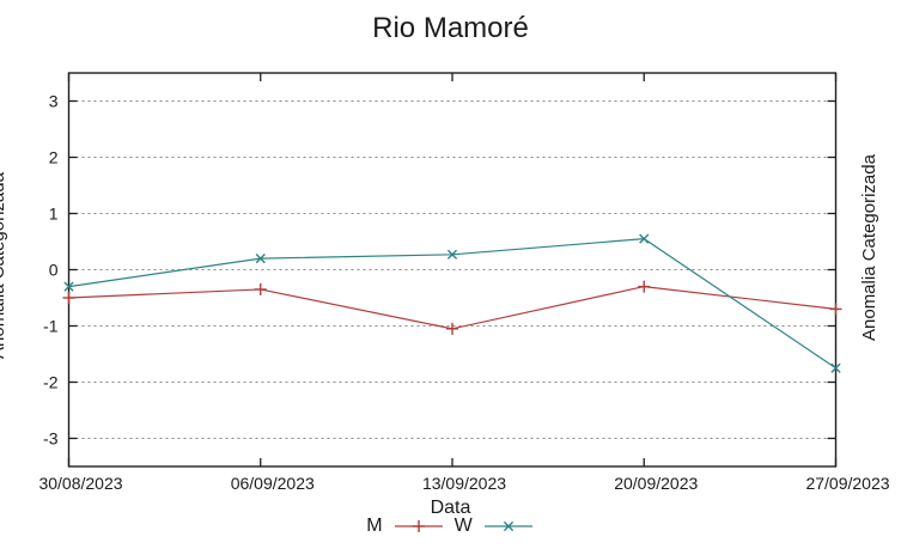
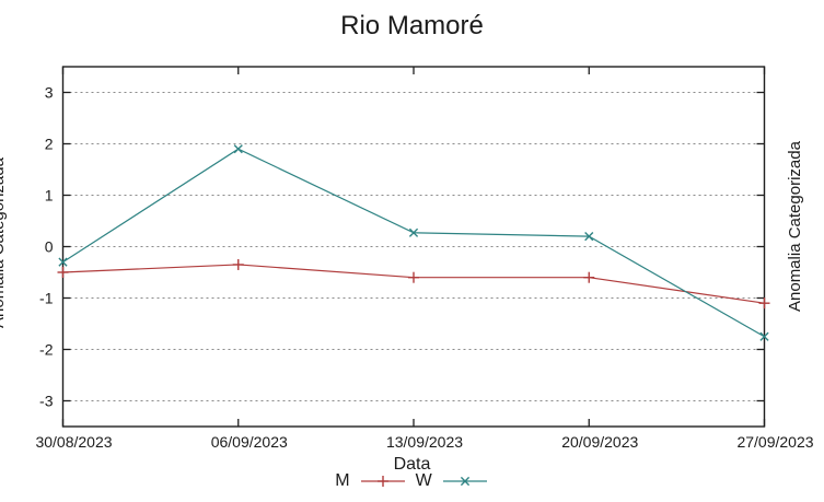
W/06/09/2023: 0.2 -> 1.9
M/13/09/2023: -1.1 -> -0.6
M/20/09/2023: -0.3 -> -0.6
W/20/09/2023: 0.6 -> 0.2
M/27/09/2023: -0.7 -> -1.1
